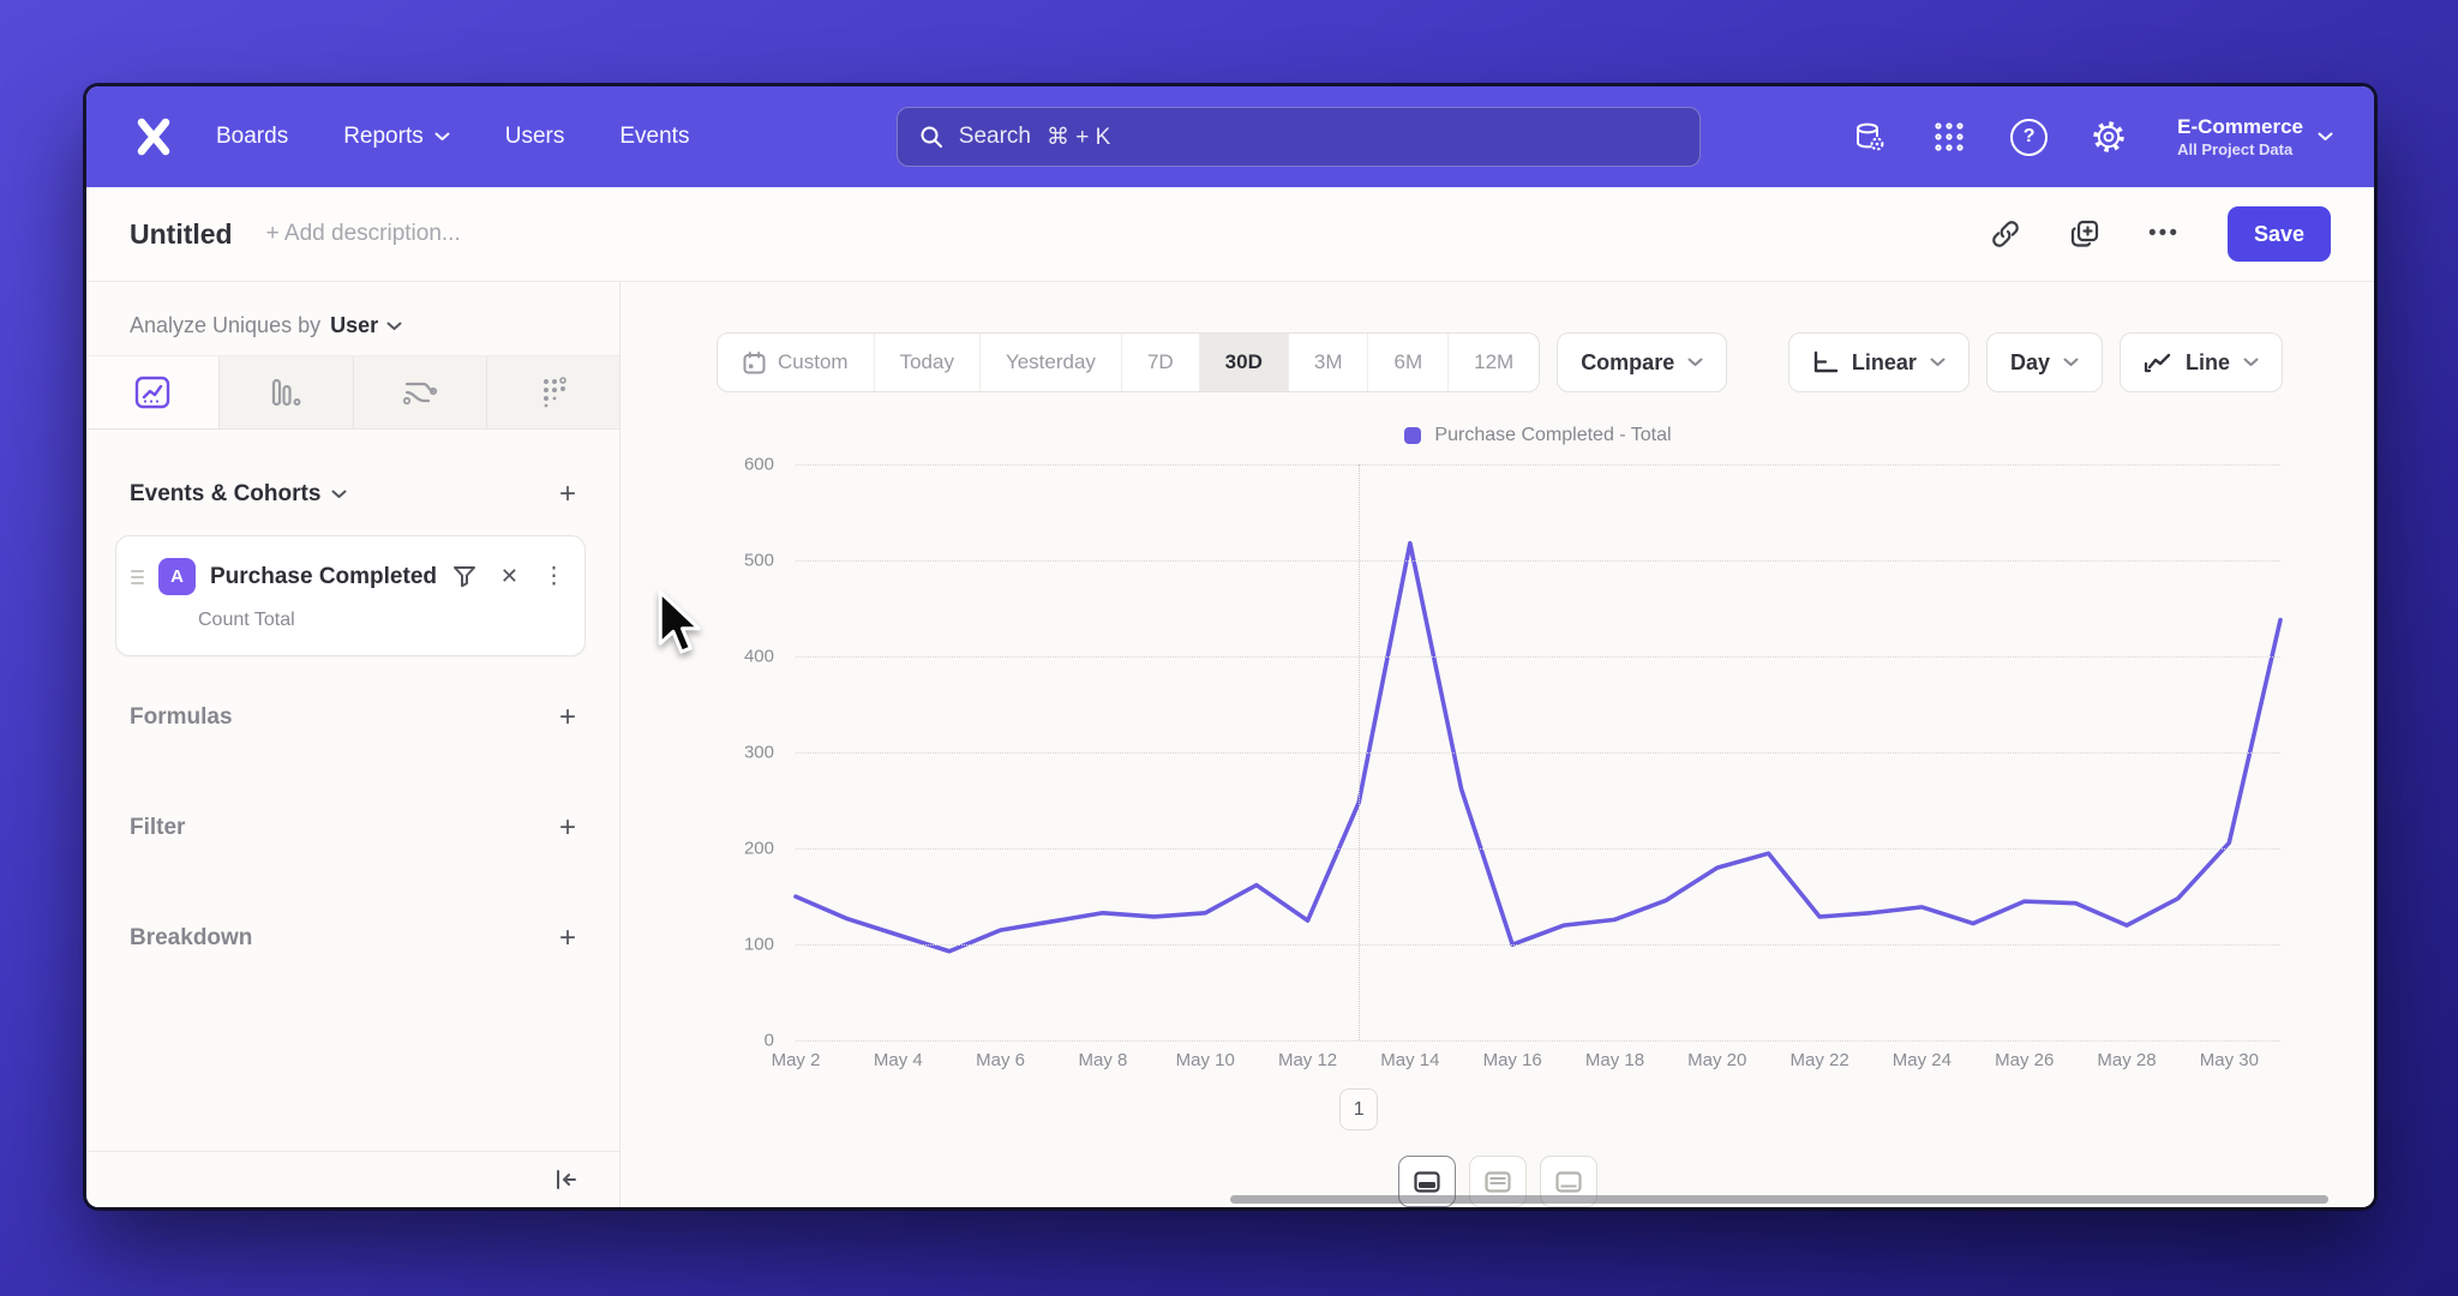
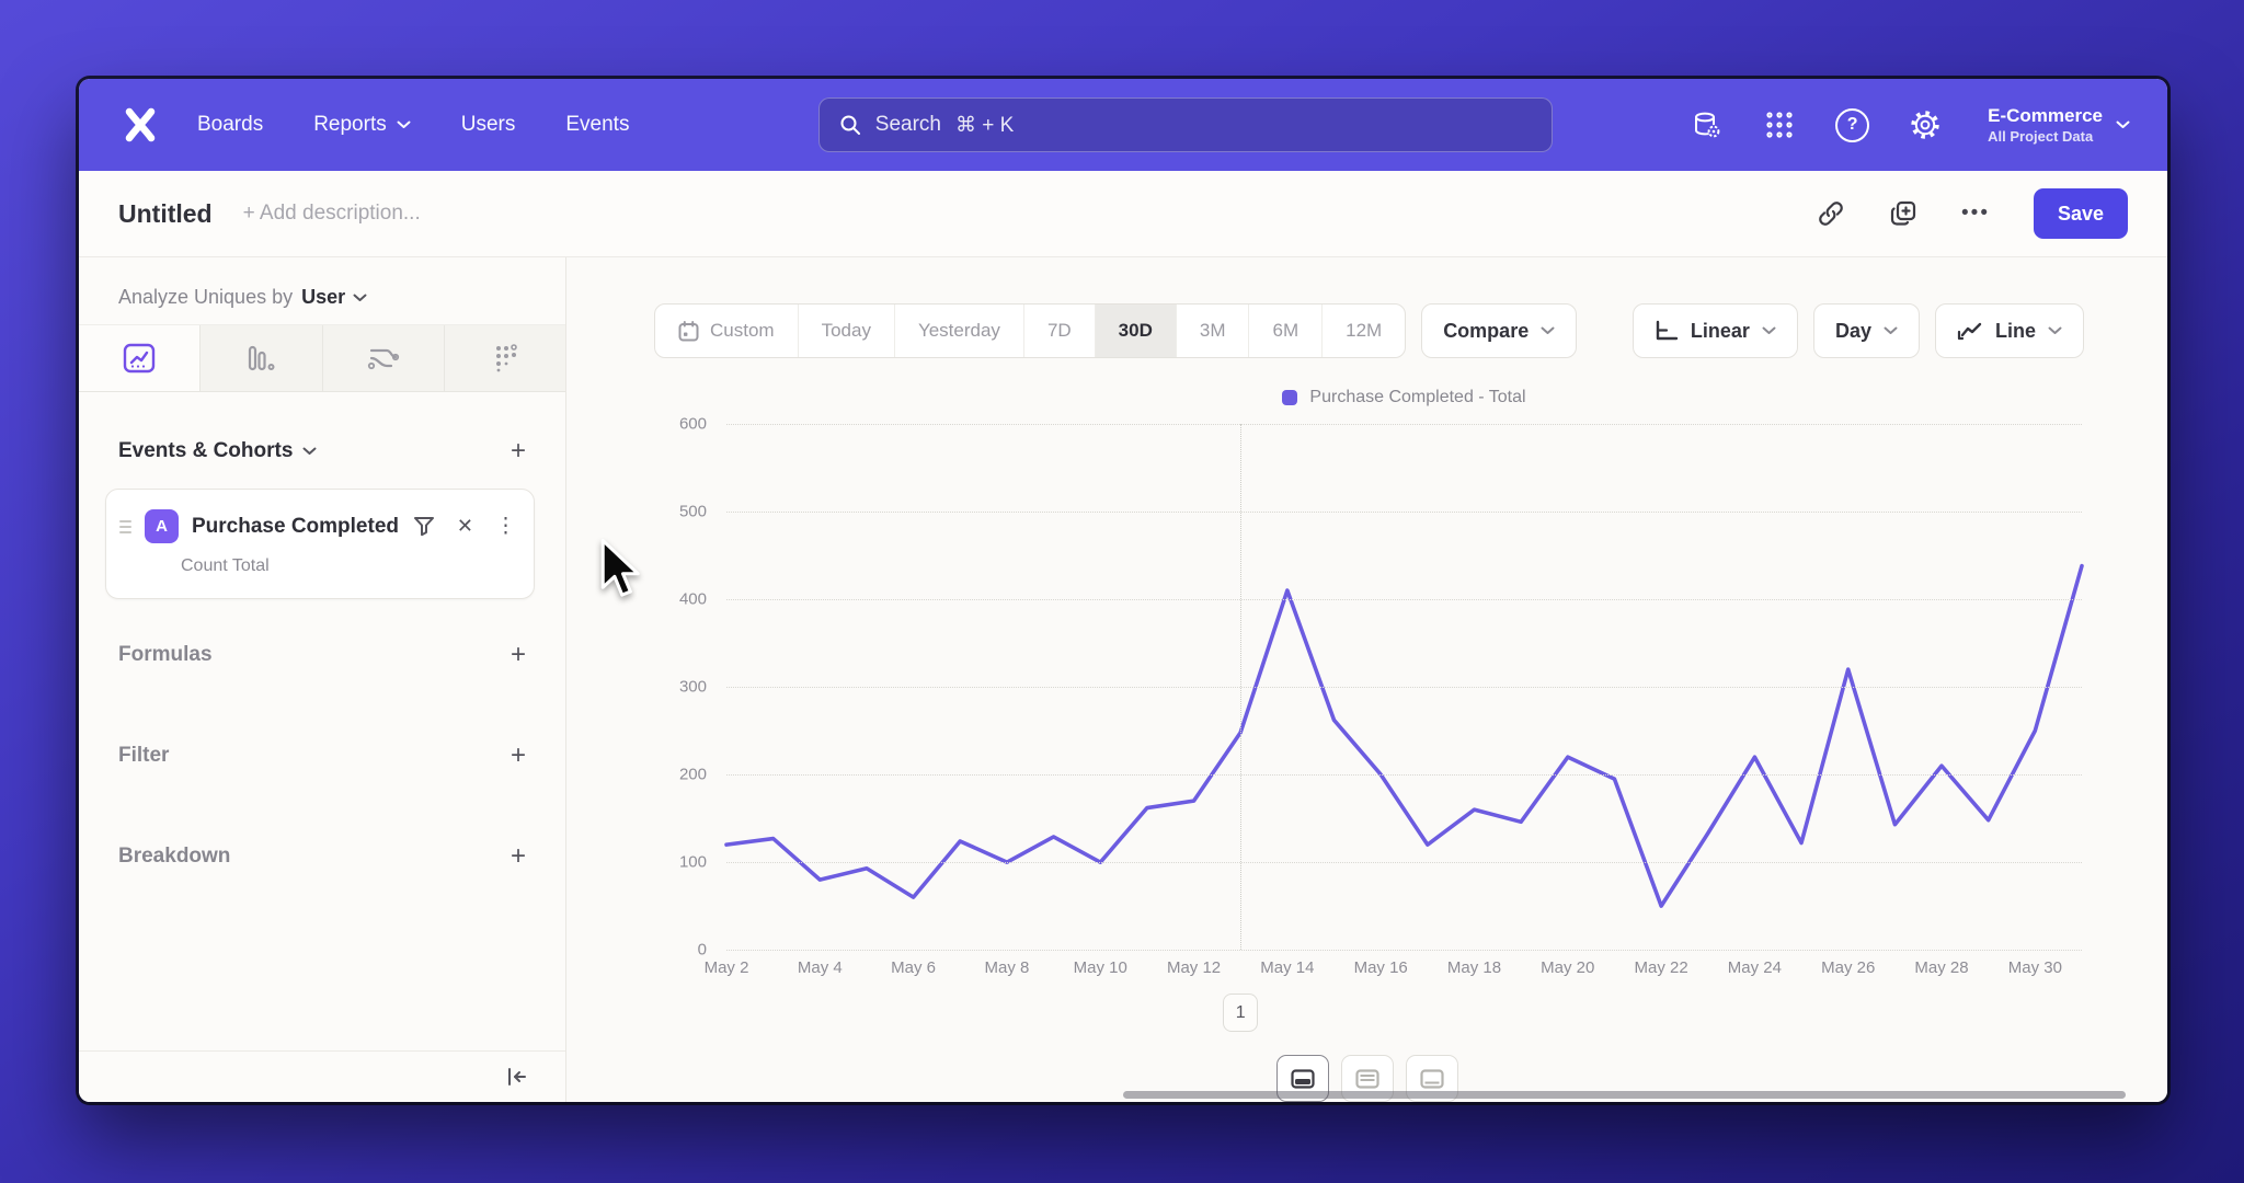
May 2: 150 -> 120
May 4: 110 -> 80
May 6: 120 -> 60
May 8: 130 -> 100
May 10: 130 -> 100
May 12: 120 -> 170
May 14: 520 -> 410
May 16: 100 -> 200
May 18: 130 -> 160
May 20: 180 -> 220
May 22: 130 -> 50
May 24: 140 -> 220
May 26: 140 -> 320
May 28: 120 -> 210
May 30: 210 -> 250
